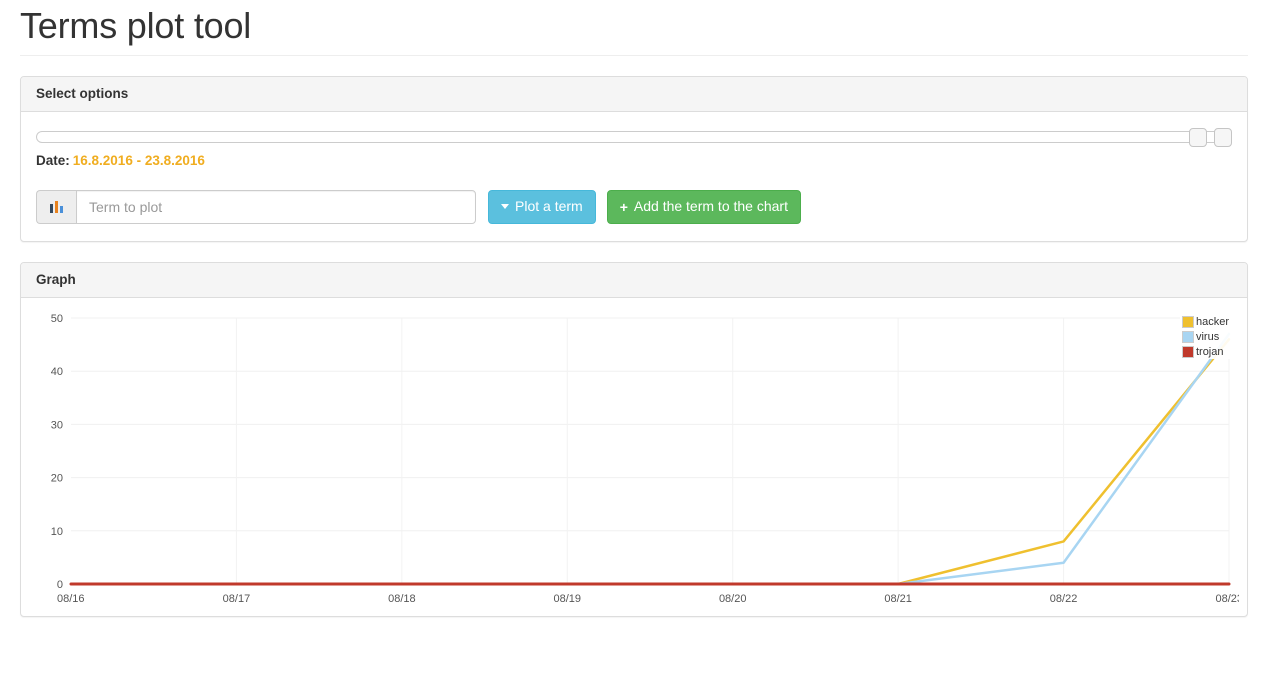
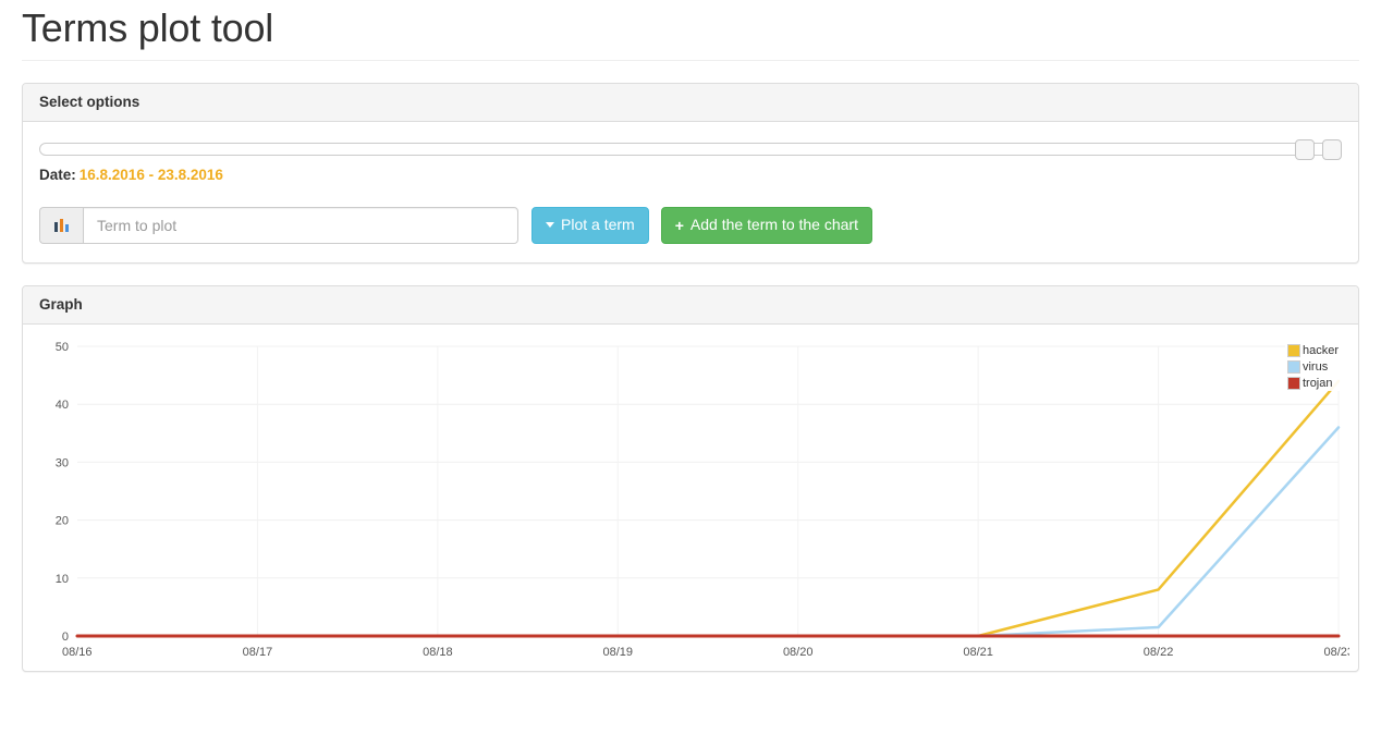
virus/08/22: 4 -> 2
hacker/08/23: 46 -> 44
virus/08/23: 47 -> 36
